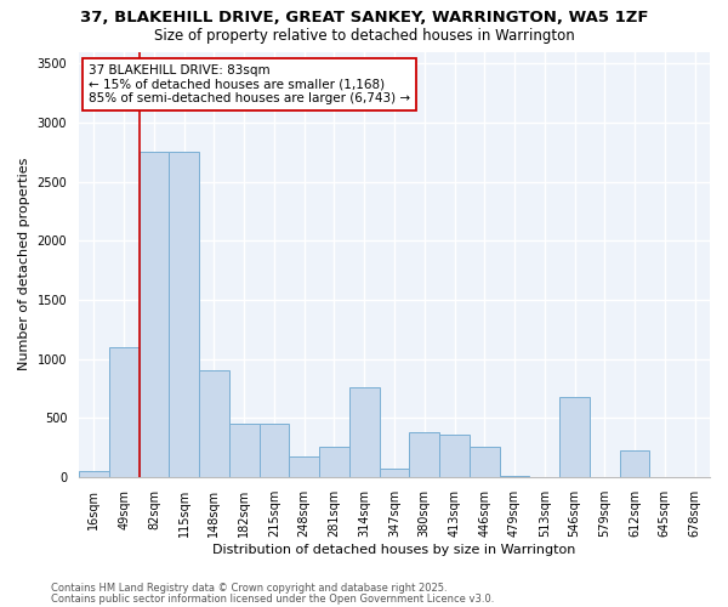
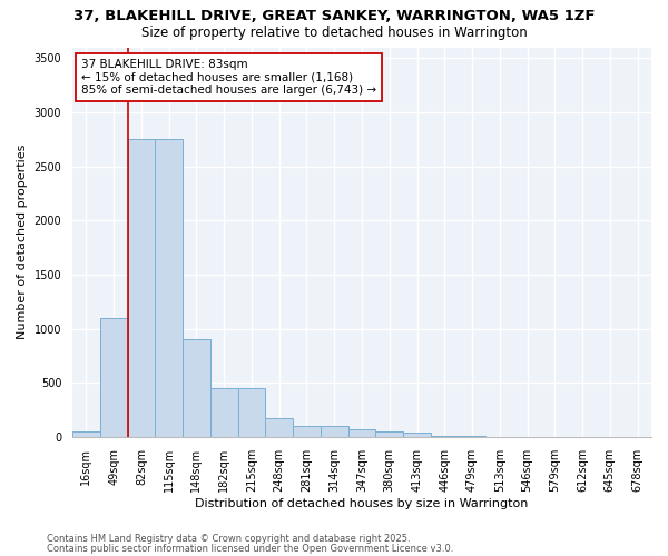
281sqm: 260 -> 100
314sqm: 760 -> 100
380sqm: 380 -> 50
413sqm: 360 -> 40
446sqm: 260 -> 10
546sqm: 680 -> 0
612sqm: 220 -> 0
